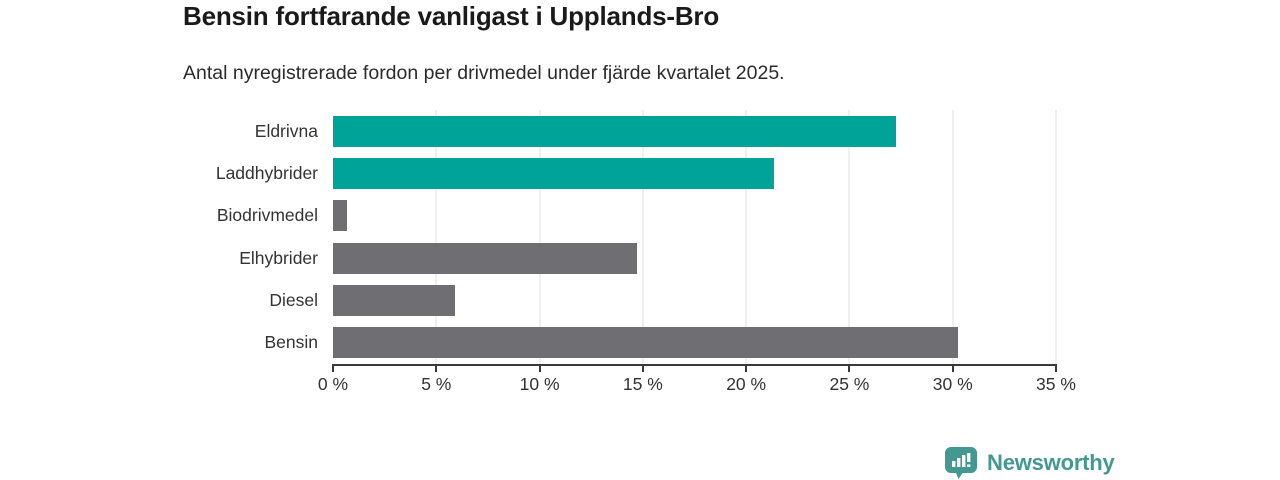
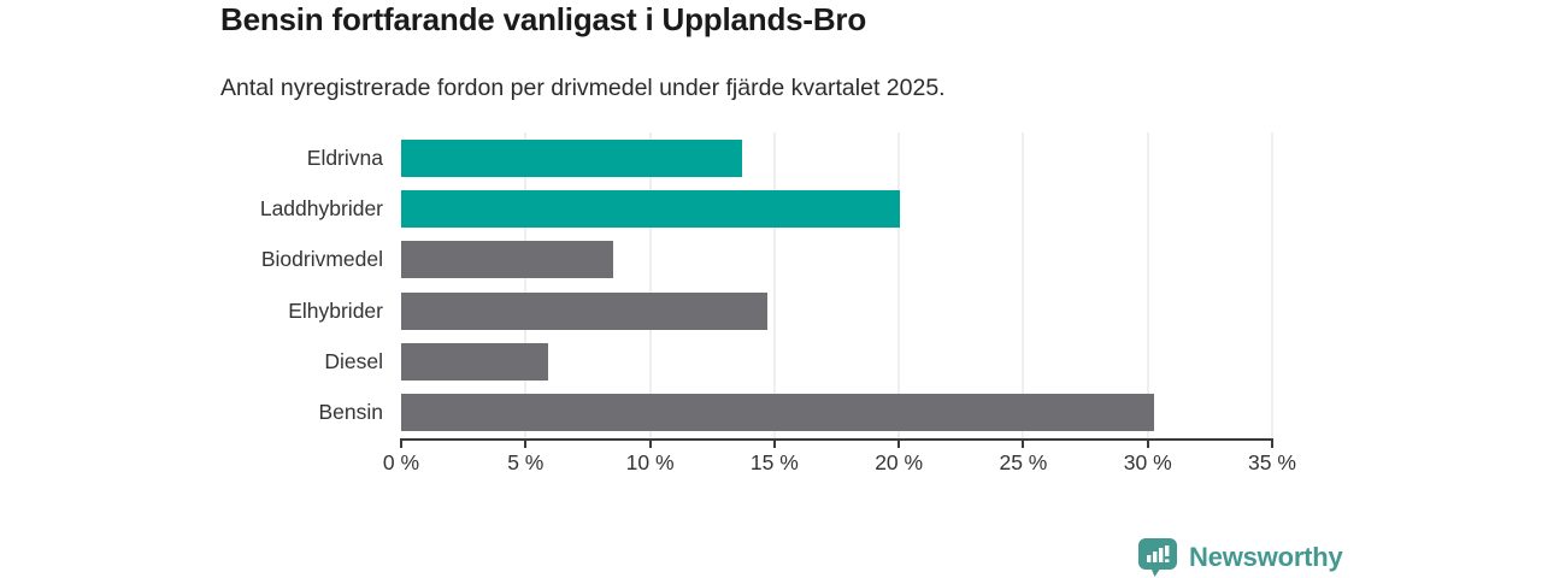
Eldrivna: 27.2% -> 13.7%
Laddhybrider: 21.3% -> 20.0%
Biodrivmedel: 0.7% -> 8.5%
